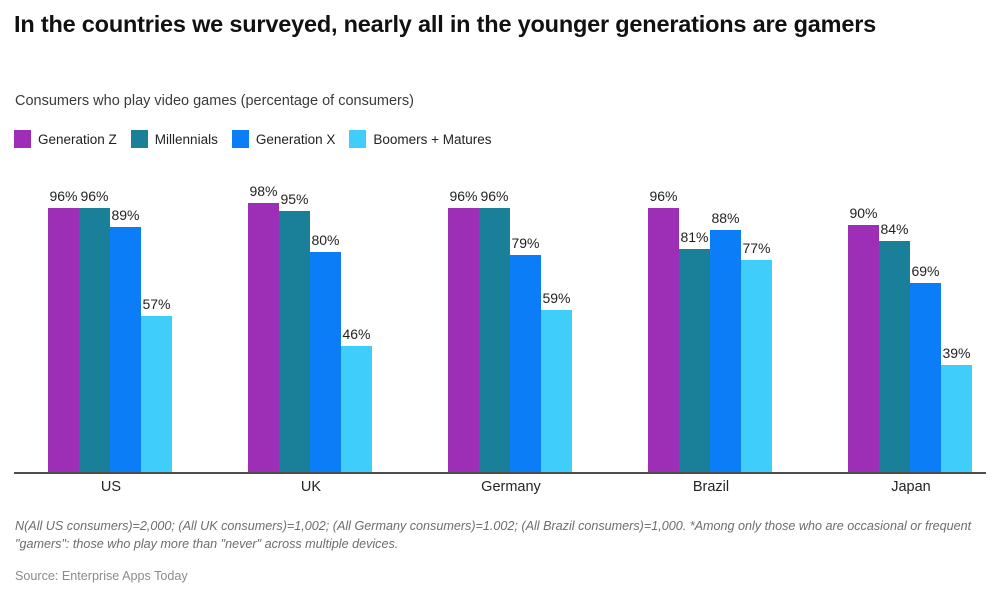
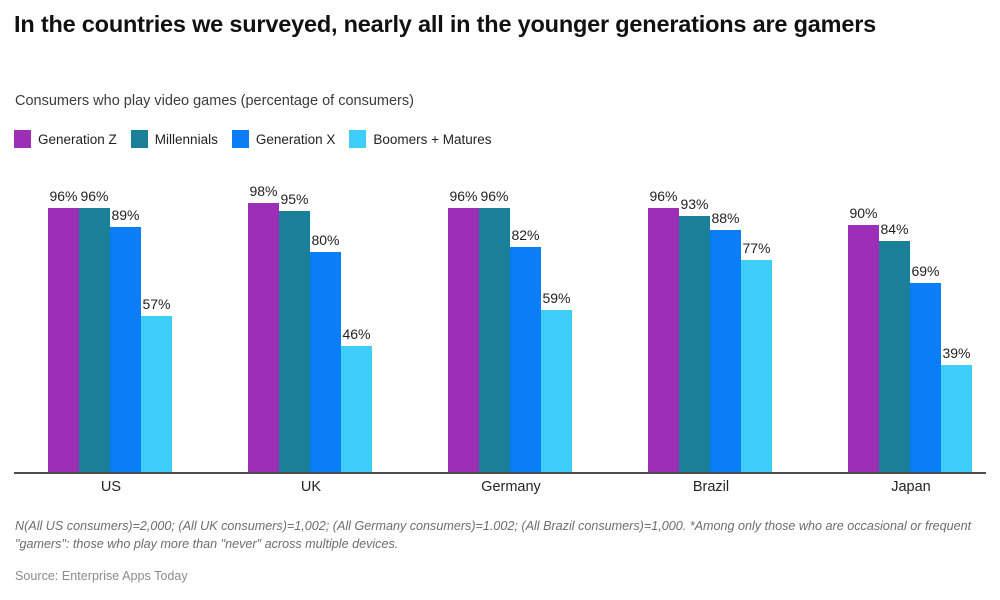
Generation X/Germany: 79% -> 82%
Millennials/Brazil: 81% -> 93%
